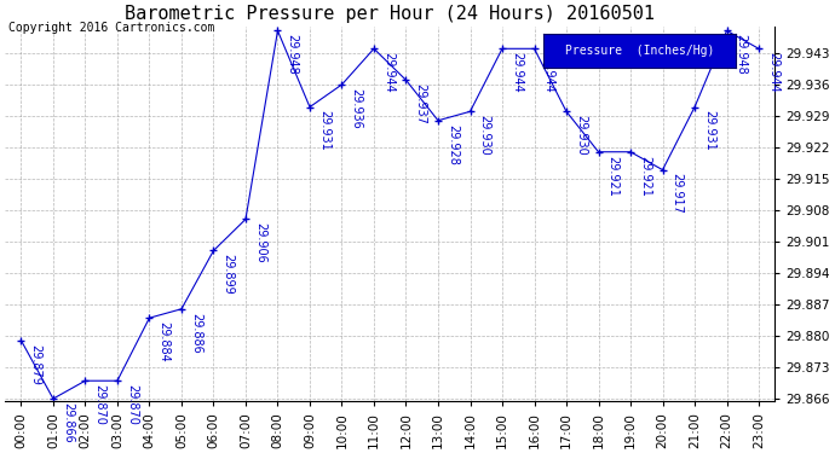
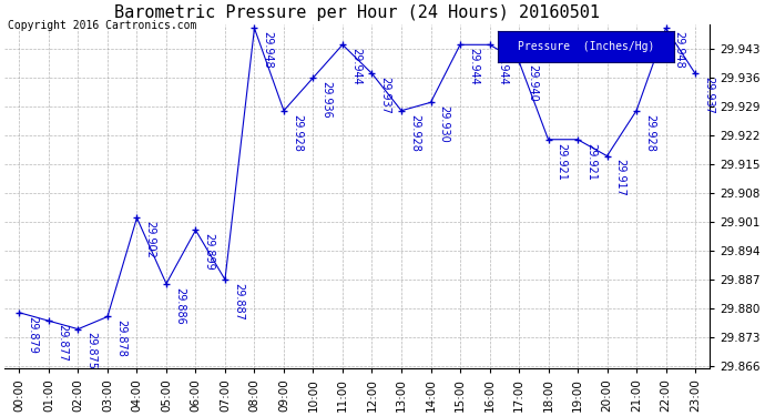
01:00: 29.866 -> 29.877
02:00: 29.870 -> 29.875
03:00: 29.870 -> 29.878
04:00: 29.884 -> 29.902
07:00: 29.906 -> 29.887
09:00: 29.931 -> 29.928
17:00: 29.930 -> 29.940
21:00: 29.931 -> 29.928
23:00: 29.944 -> 29.937
